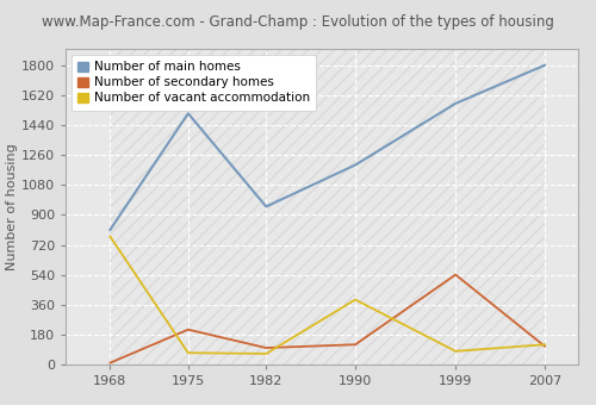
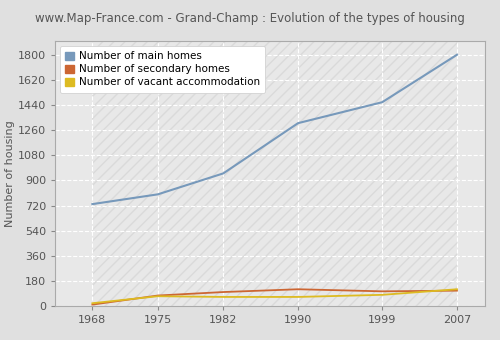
Number of main homes/1968: 810 -> 730
Number of vacant accommodation/1968: 770 -> 20
Number of main homes/1975: 1510 -> 800
Number of secondary homes/1975: 210 -> 80
Number of main homes/1990: 1200 -> 1310
Number of vacant accommodation/1990: 390 -> 60
Number of main homes/1999: 1570 -> 1460
Number of secondary homes/1999: 540 -> 100
